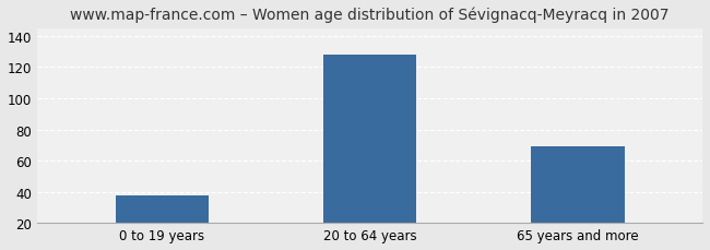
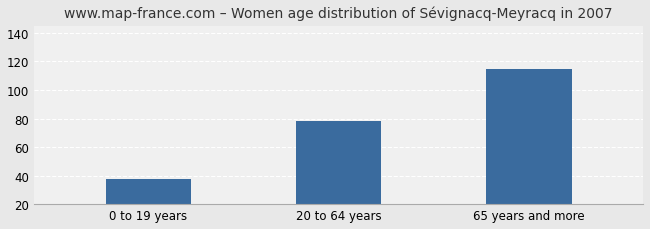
20 to 64 years: 128 -> 78
65 years and more: 69 -> 115
